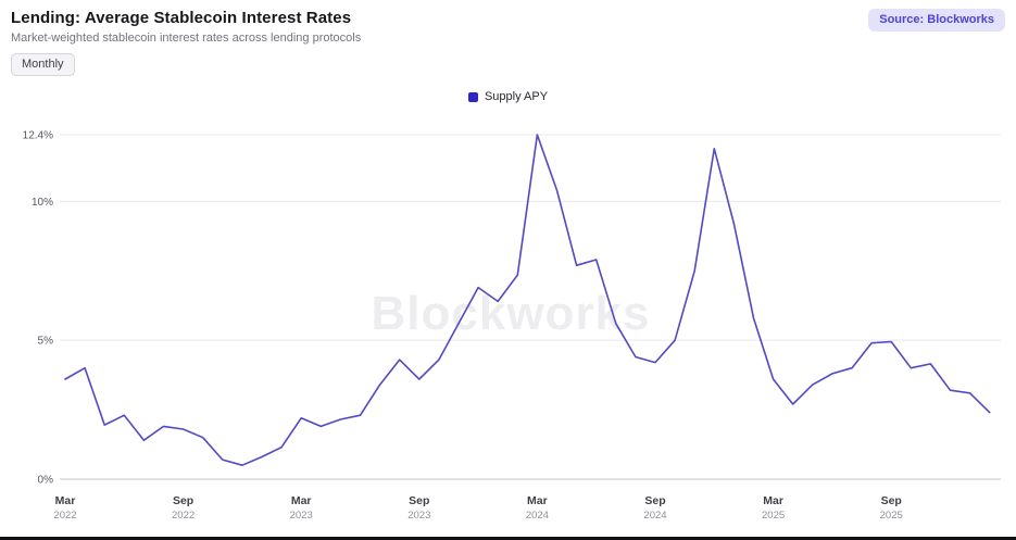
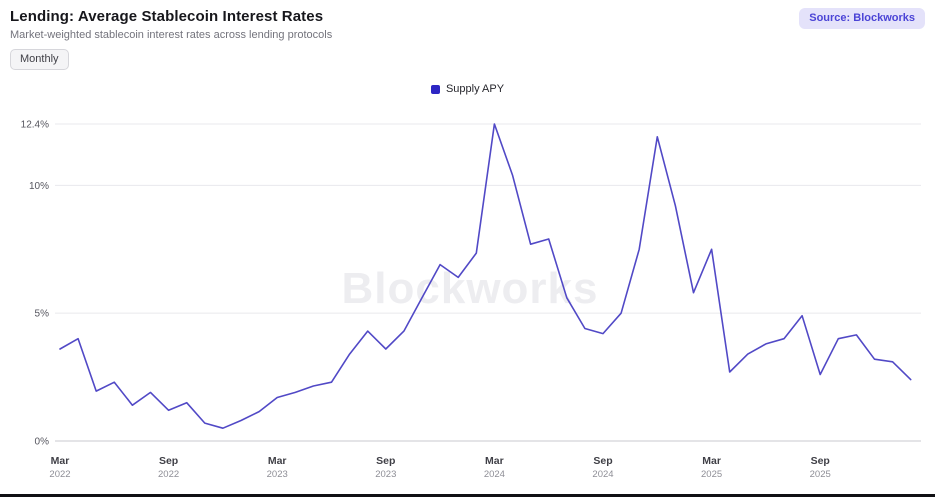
Sep 2022: 1.8% -> 1.2%
Mar 2023: 2.2% -> 1.7%
Mar 2025: 3.6% -> 7.5%
Sep 2025: 5.0% -> 2.6%
